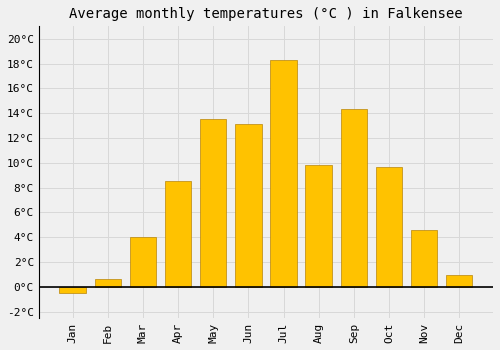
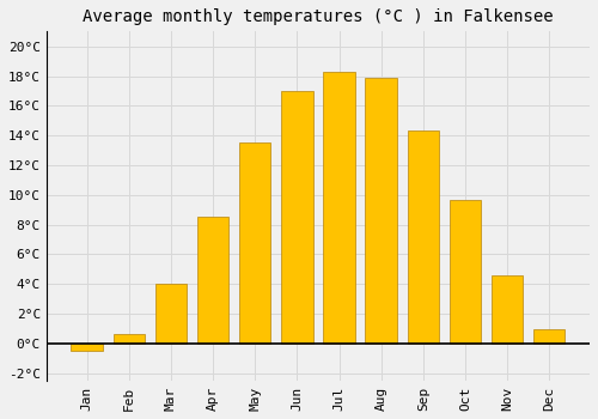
Jun: 13.1°C -> 17.0°C
Aug: 9.8°C -> 17.9°C
